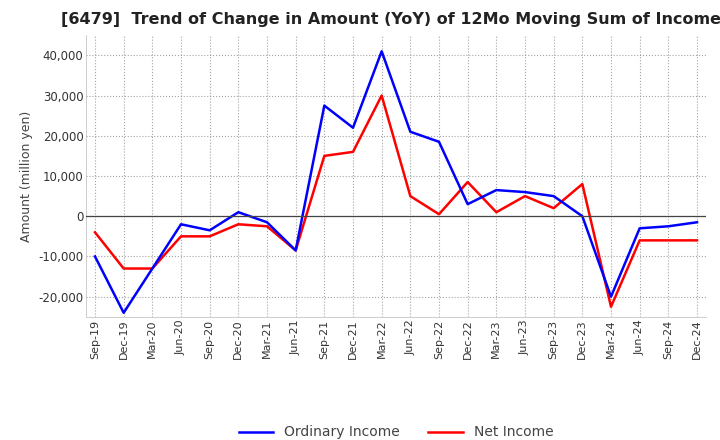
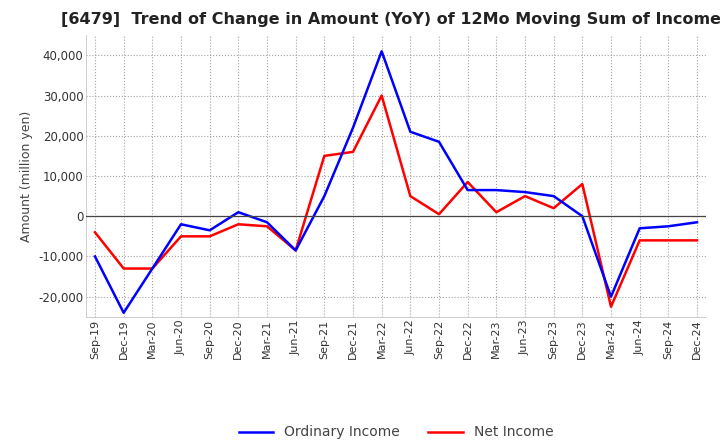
Ordinary Income/Sep-21: 27,500 -> 5,000
Ordinary Income/Dec-22: 3,000 -> 6,500
